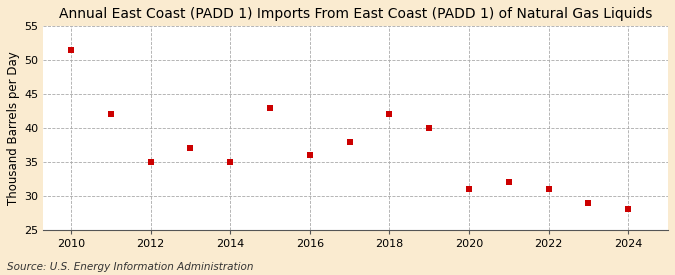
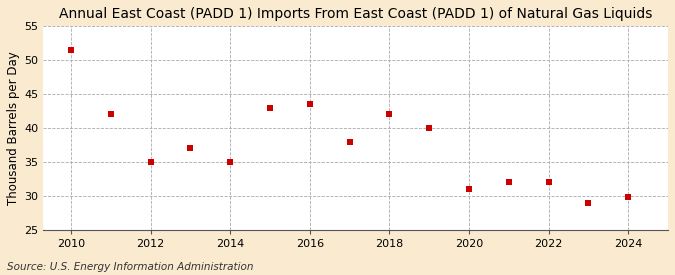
2016: 36.0 -> 43.6
2022: 31.0 -> 32.0
2024: 28.0 -> 29.8
